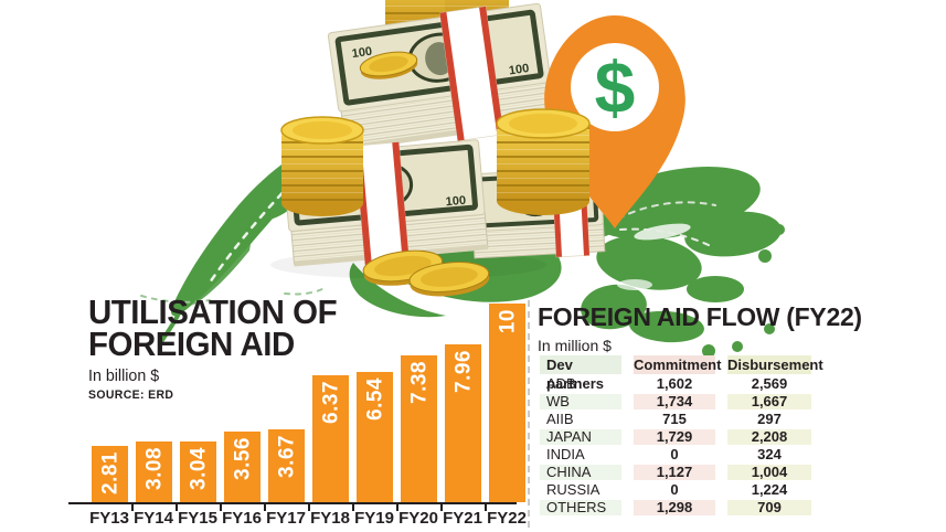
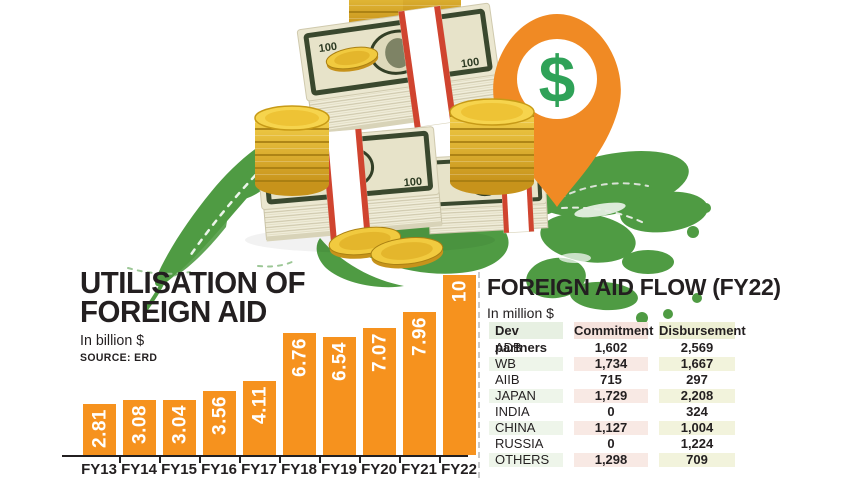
UTILISATION OF FOREIGN AID/FY17: 3.67 -> 4.11
UTILISATION OF FOREIGN AID/FY18: 6.37 -> 6.76
UTILISATION OF FOREIGN AID/FY20: 7.38 -> 7.07
